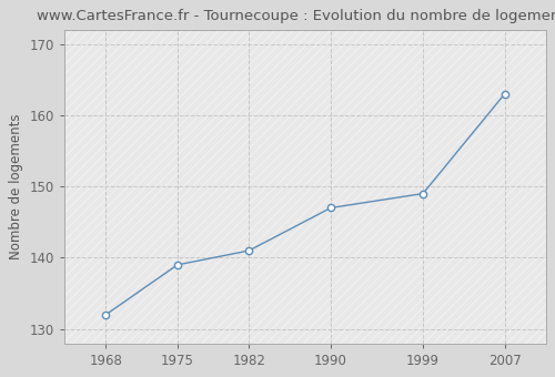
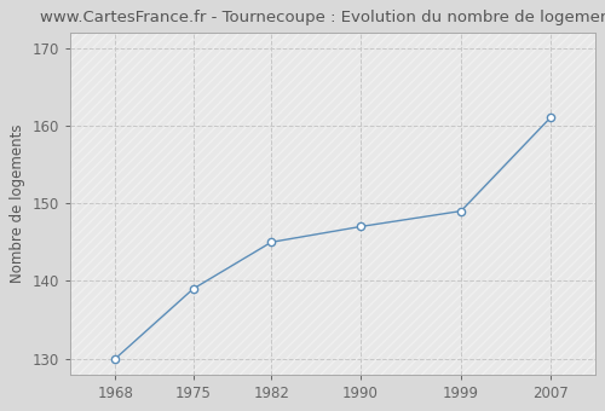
1968: 132 -> 130
1982: 141 -> 145
2007: 163 -> 161
